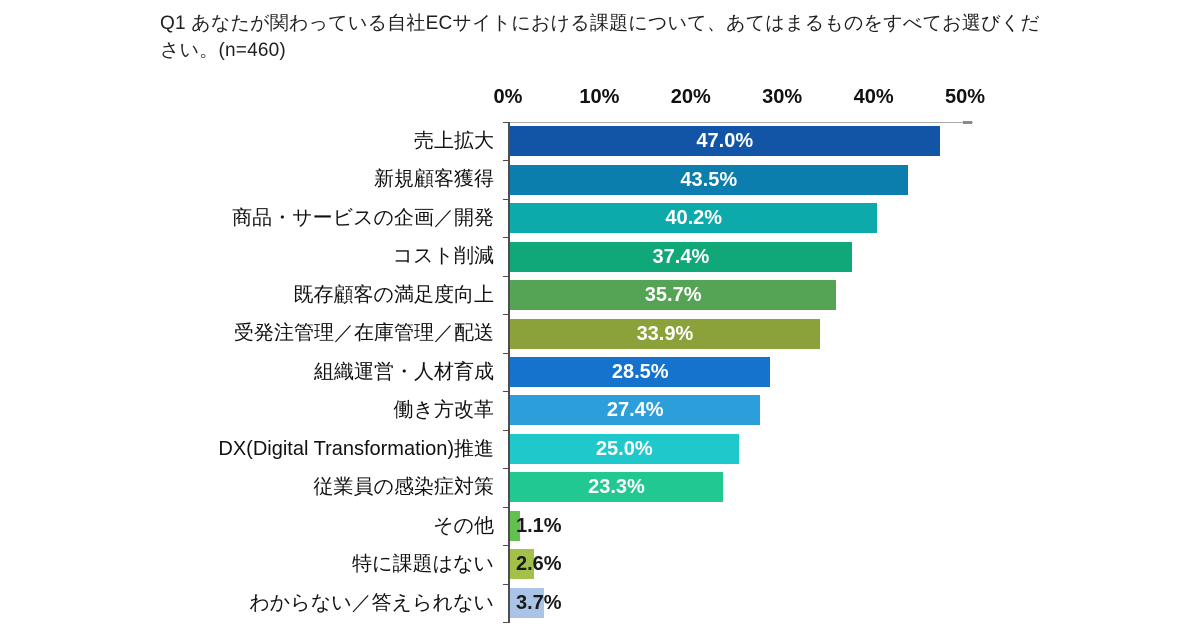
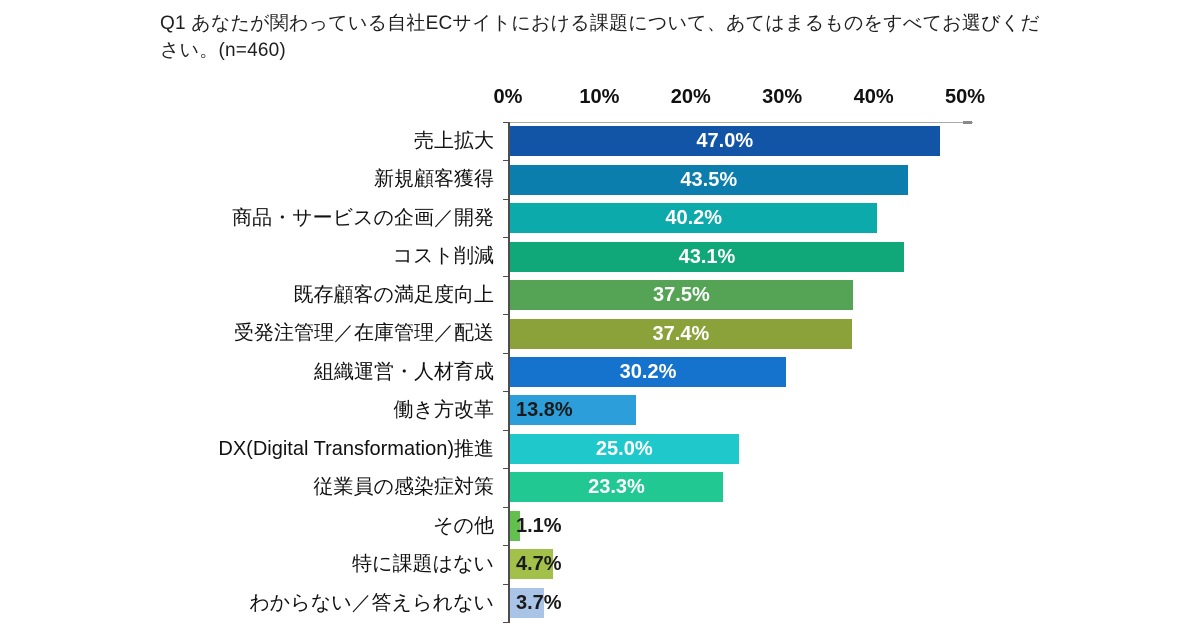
コスト削減: 37.4% -> 43.1%
既存顧客の満足度向上: 35.7% -> 37.5%
受発注管理／在庫管理／配送: 33.9% -> 37.4%
組織運営・人材育成: 28.5% -> 30.2%
働き方改革: 27.4% -> 13.8%
特に課題はない: 2.6% -> 4.7%
